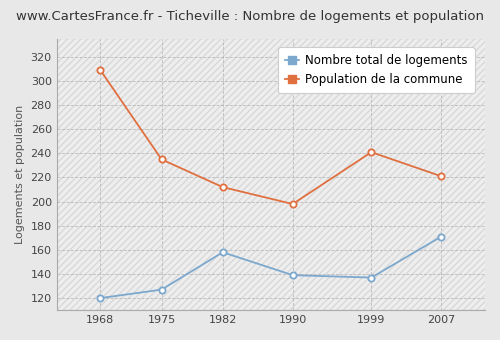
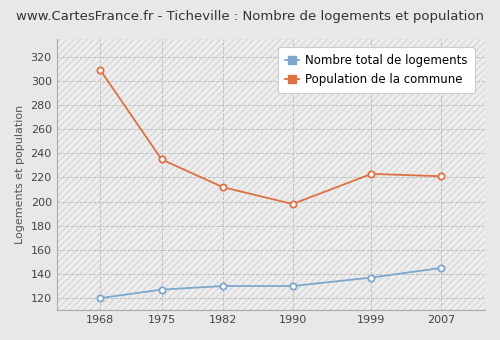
Nombre total de logements/1982: 158 -> 130
Nombre total de logements/1990: 139 -> 130
Population de la commune/1999: 241 -> 223
Nombre total de logements/2007: 171 -> 145
